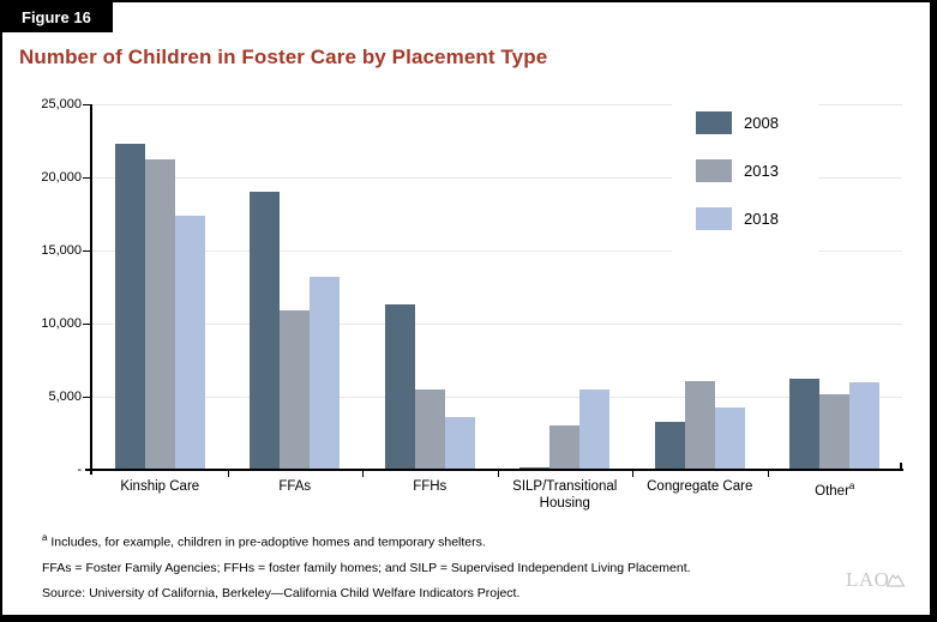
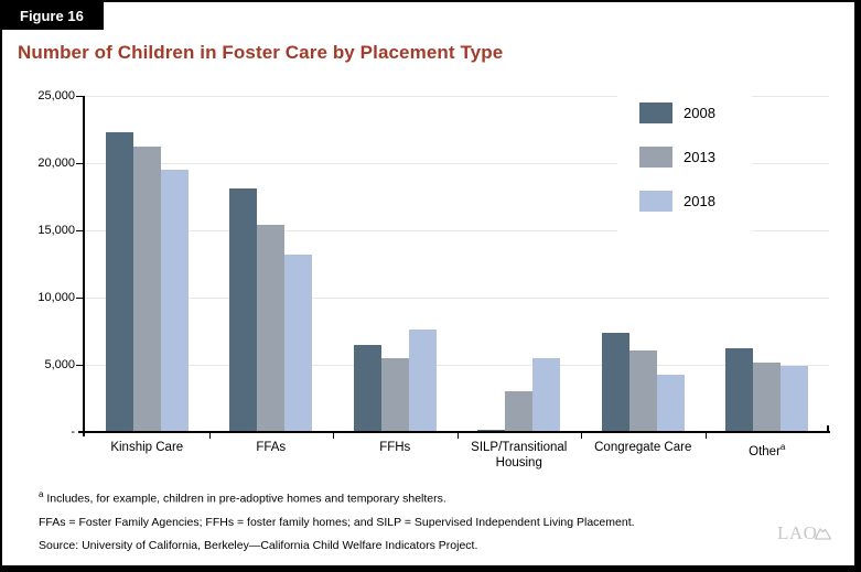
2018/Kinship Care: 17400 -> 19500
2008/FFAs: 19000 -> 18100
2013/FFAs: 10900 -> 15400
2008/FFHs: 11300 -> 6500
2018/FFHs: 3600 -> 7600
2008/Congregate Care: 3300 -> 7400
2018/Other: 6000 -> 4900
